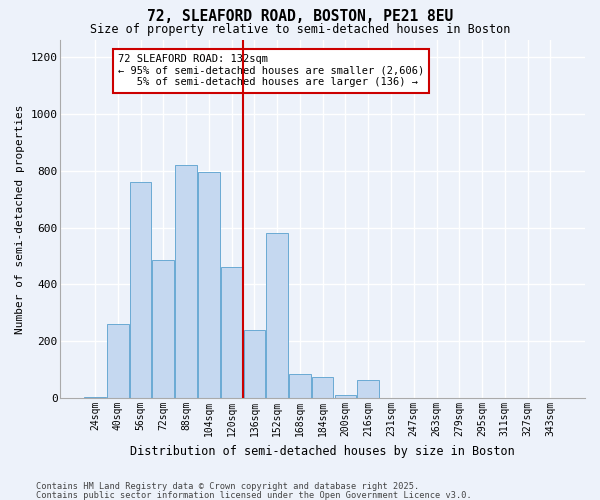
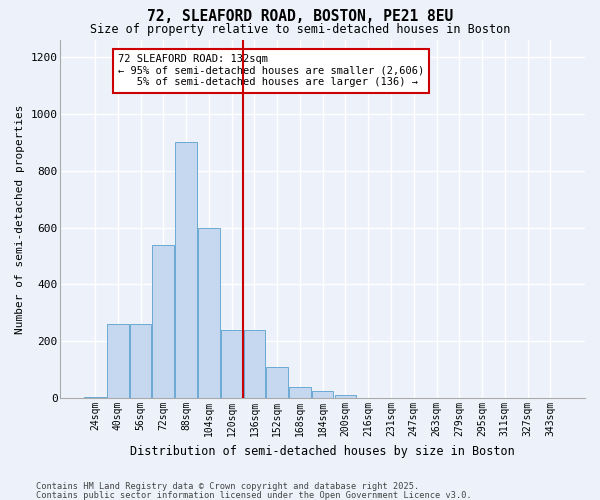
56sqm: 760 -> 260
72sqm: 485 -> 540
88sqm: 820 -> 900
104sqm: 795 -> 600
120sqm: 460 -> 240
152sqm: 580 -> 110
168sqm: 85 -> 40
184sqm: 75 -> 25
216sqm: 65 -> 2
